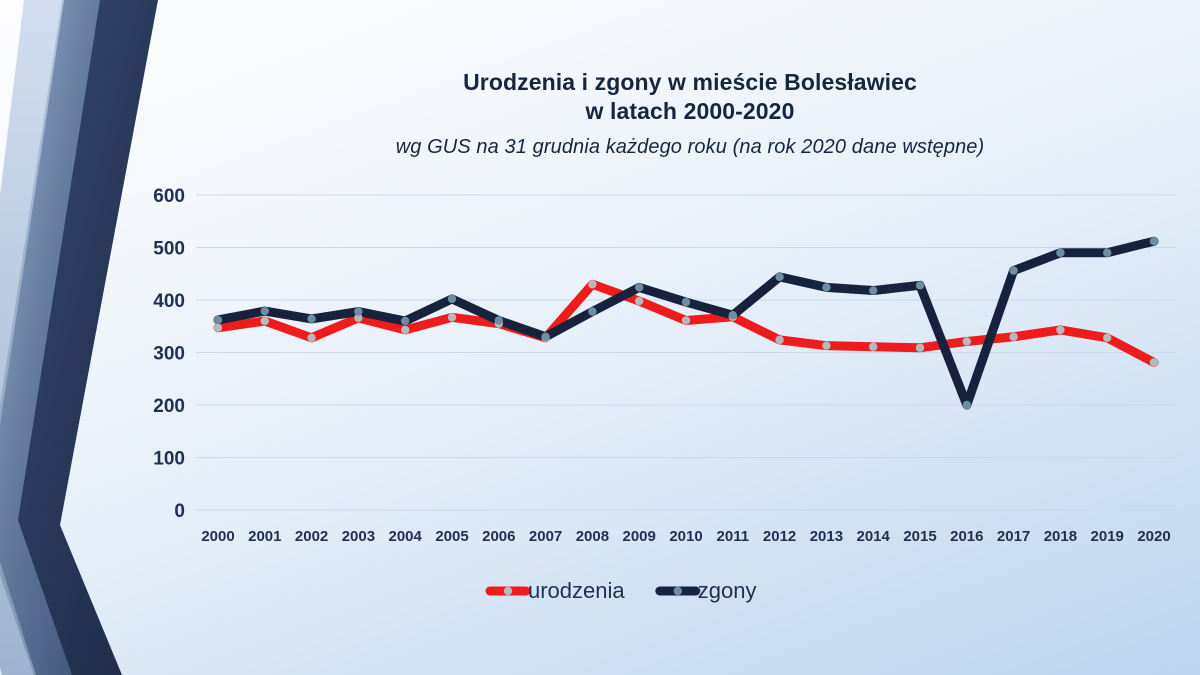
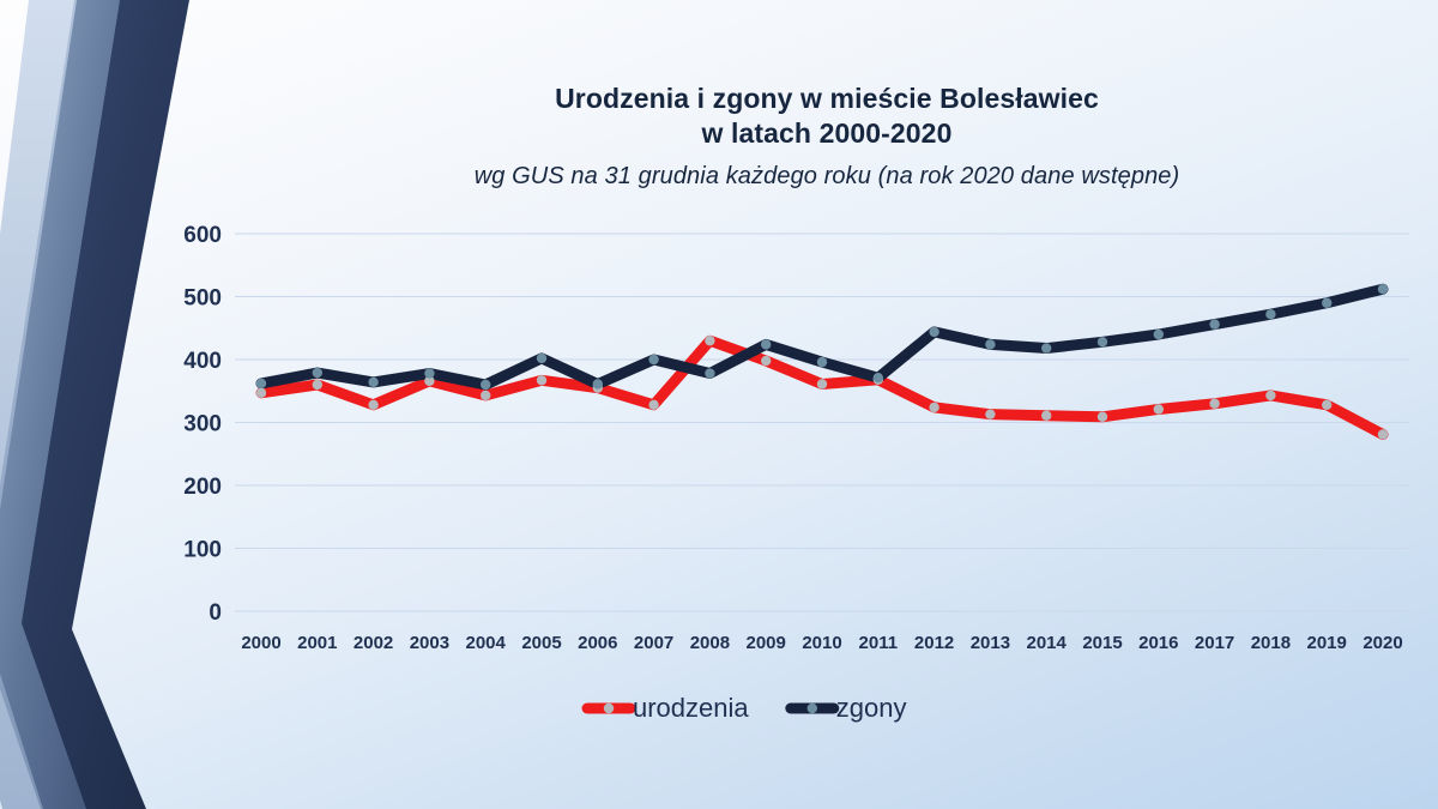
zgony/2007: 330 -> 400
zgony/2016: 200 -> 440
zgony/2018: 490 -> 470
